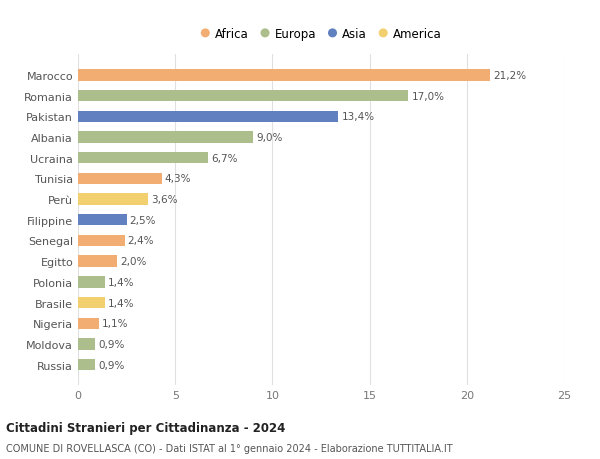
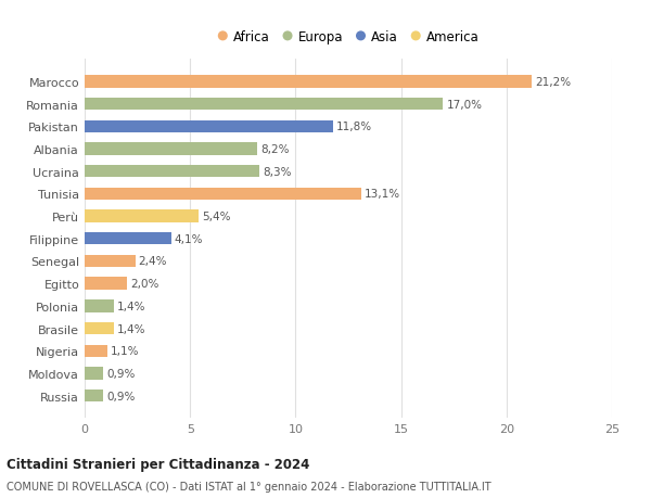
Pakistan: 13,4% -> 11,8%
Albania: 9,0% -> 8,2%
Ucraina: 6,7% -> 8,3%
Tunisia: 4,3% -> 13,1%
Perù: 3,6% -> 5,4%
Filippine: 2,5% -> 4,1%
